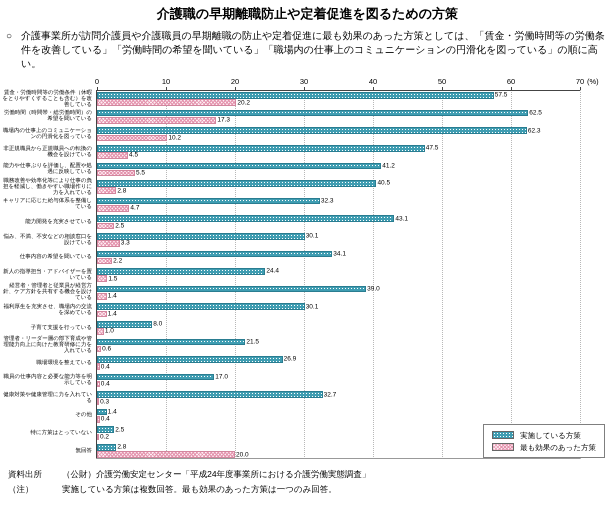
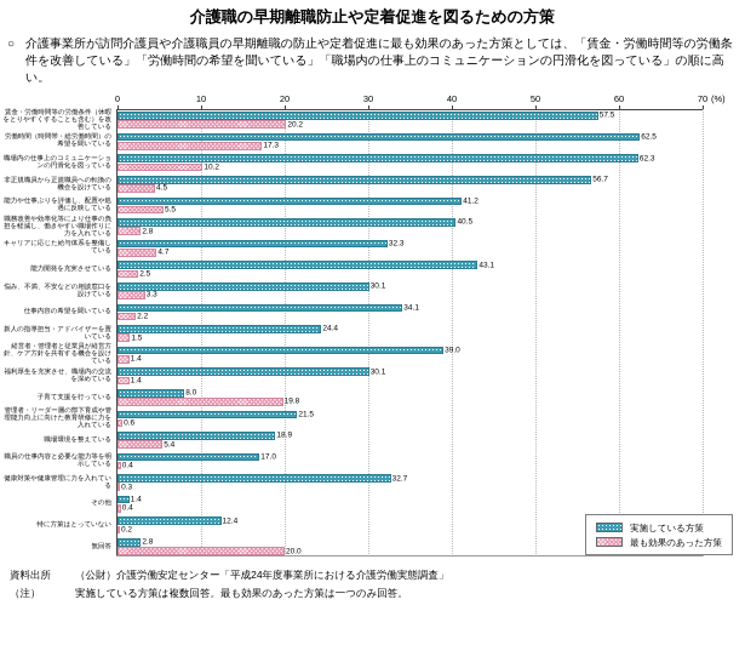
実施している方策/非正規職員から正規職員への転換の機会を設けている: 47.5 -> 56.7
最も効果のあった方策/子育て支援を行っている: 1.0 -> 19.8
実施している方策/職場環境を整えている: 26.9 -> 18.9
最も効果のあった方策/職場環境を整えている: 0.4 -> 5.4
実施している方策/特に方策はとっていない: 2.5 -> 12.4
